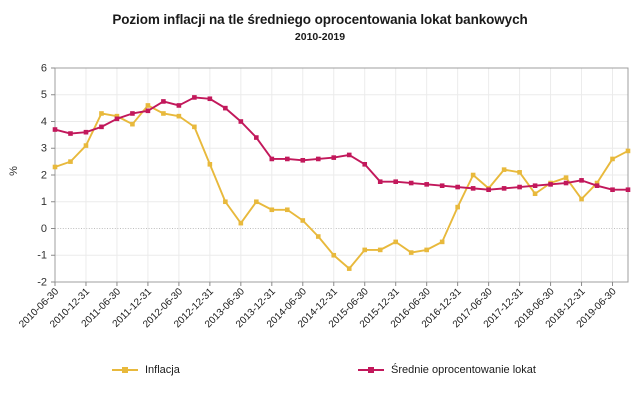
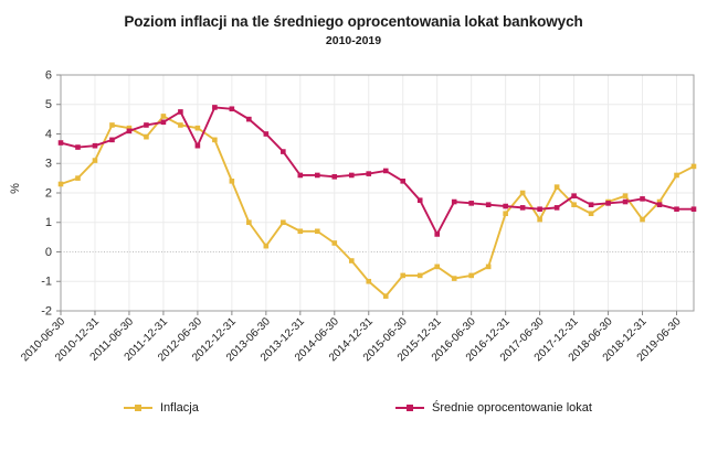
Średnie oprocentowanie lokat/2012-06-30: 4.6 -> 3.6
Średnie oprocentowanie lokat/2015-12-31: 1.8 -> 0.6
Inflacja/2016-12-31: 0.8 -> 1.3
Inflacja/2017-06-30: 1.5 -> 1.1
Inflacja/2017-12-31: 2.1 -> 1.6
Średnie oprocentowanie lokat/2017-12-31: 1.6 -> 1.9
